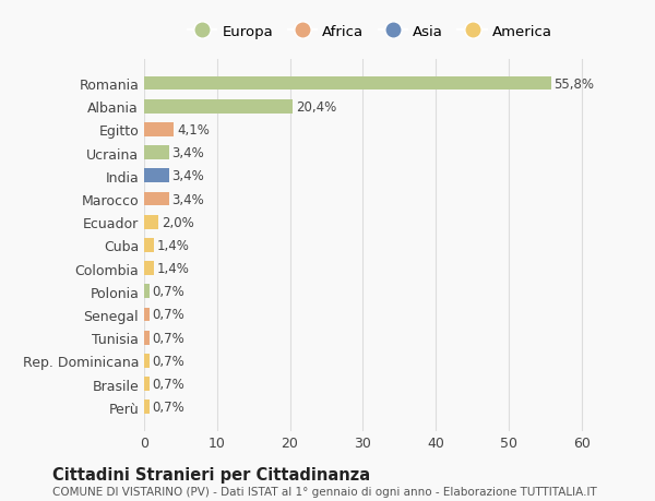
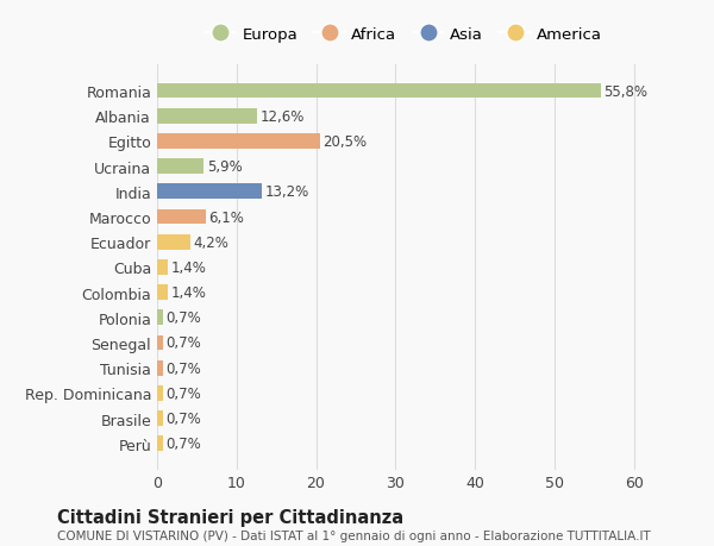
Albania: 20,4% -> 12,6%
Egitto: 4,1% -> 20,5%
Ucraina: 3,4% -> 5,9%
India: 3,4% -> 13,2%
Marocco: 3,4% -> 6,1%
Ecuador: 2,0% -> 4,2%
